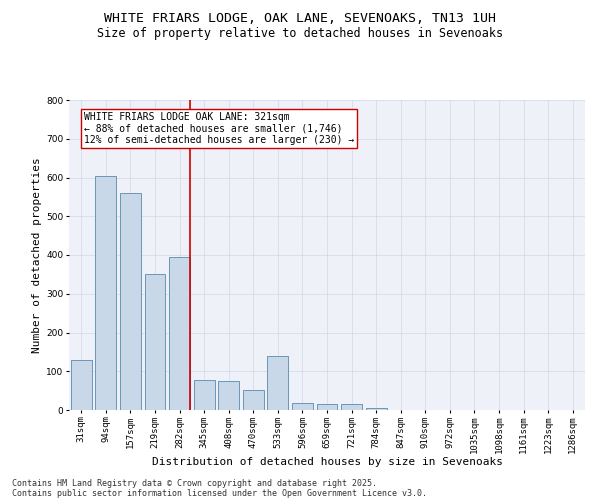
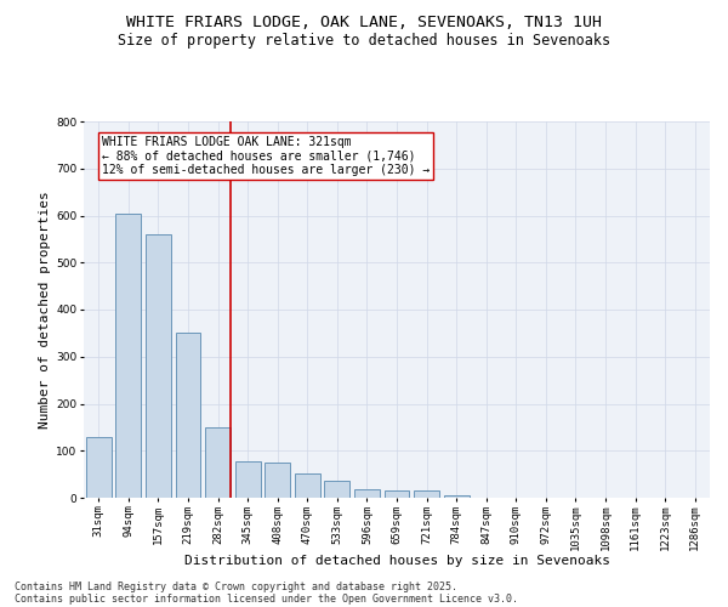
282sqm: 395 -> 150
533sqm: 140 -> 35
